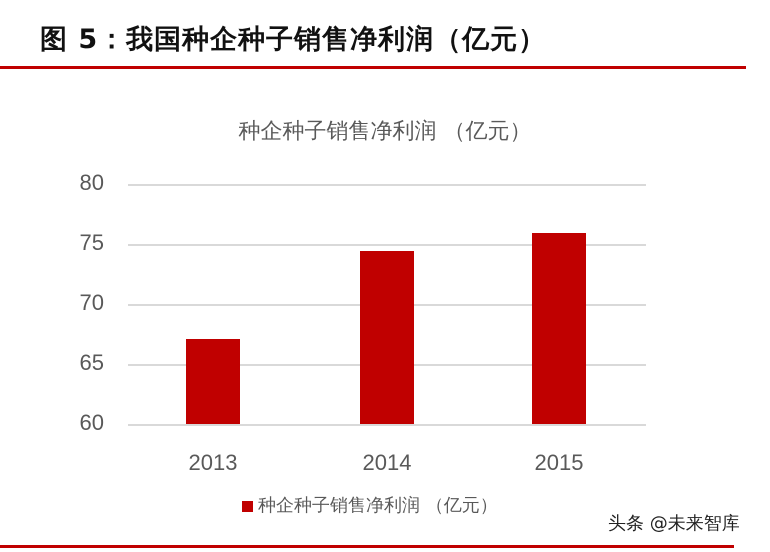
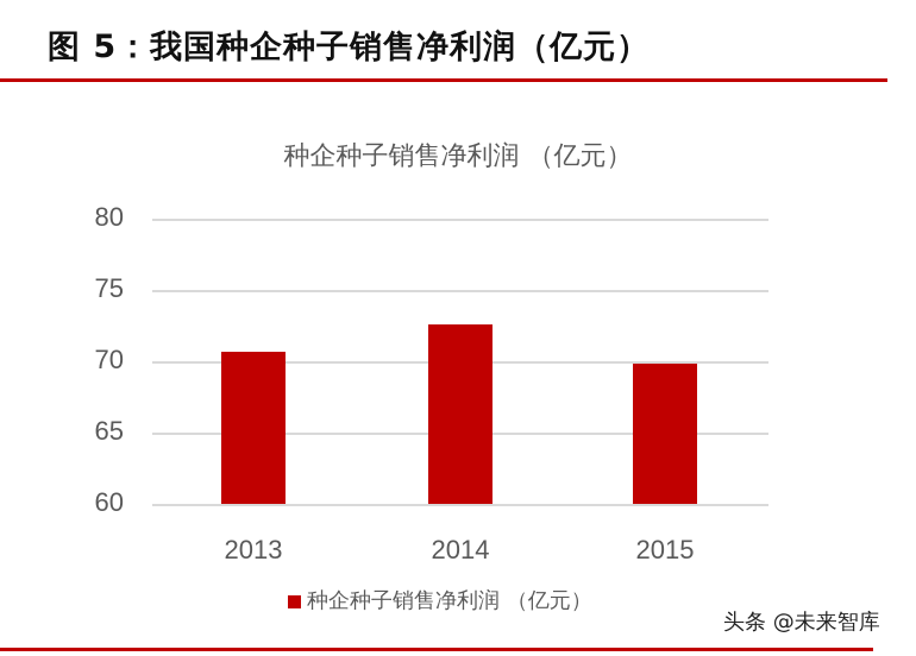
2013: 67.1 -> 70.7
2014: 74.4 -> 72.6
2015: 75.9 -> 69.8
